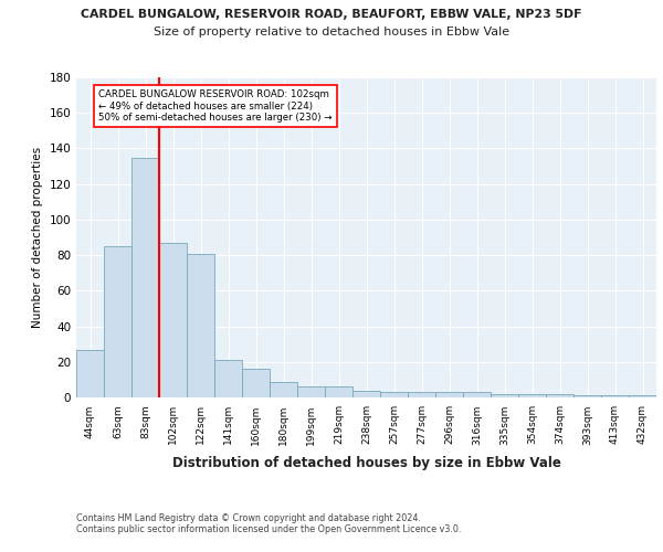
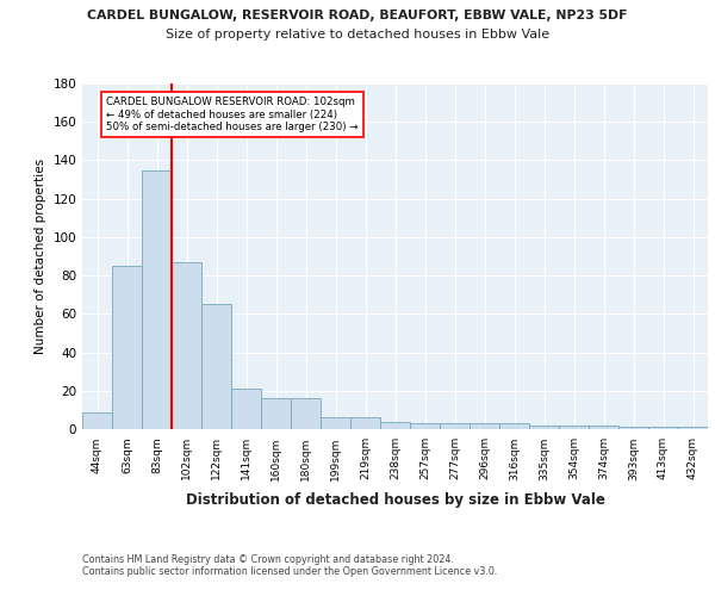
44sqm: 27 -> 9
122sqm: 81 -> 65
180sqm: 9 -> 16
